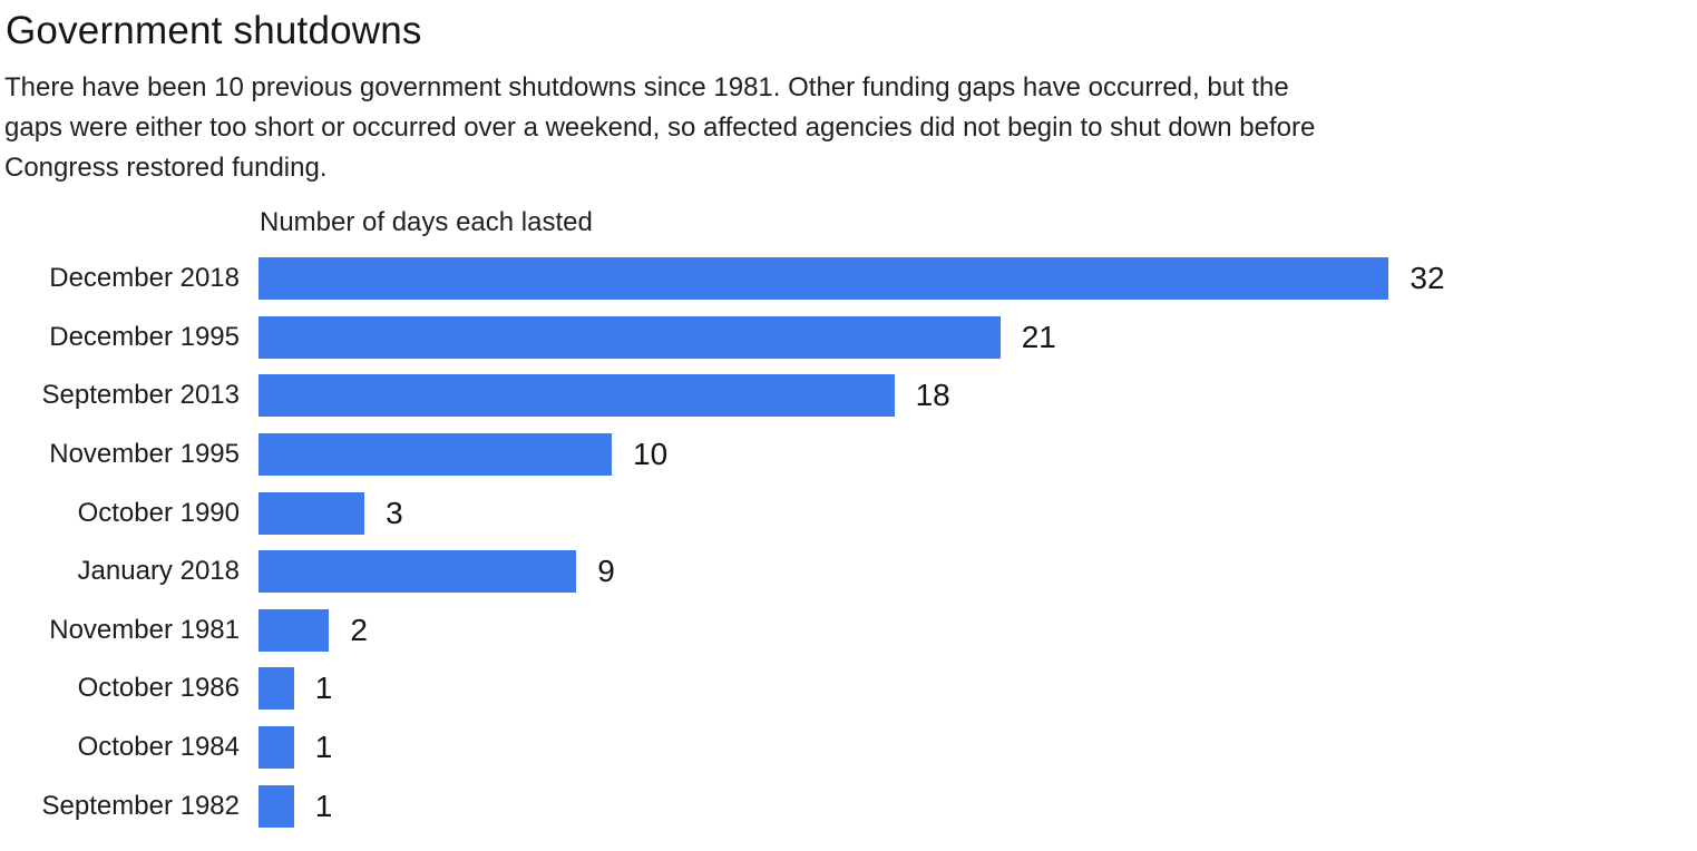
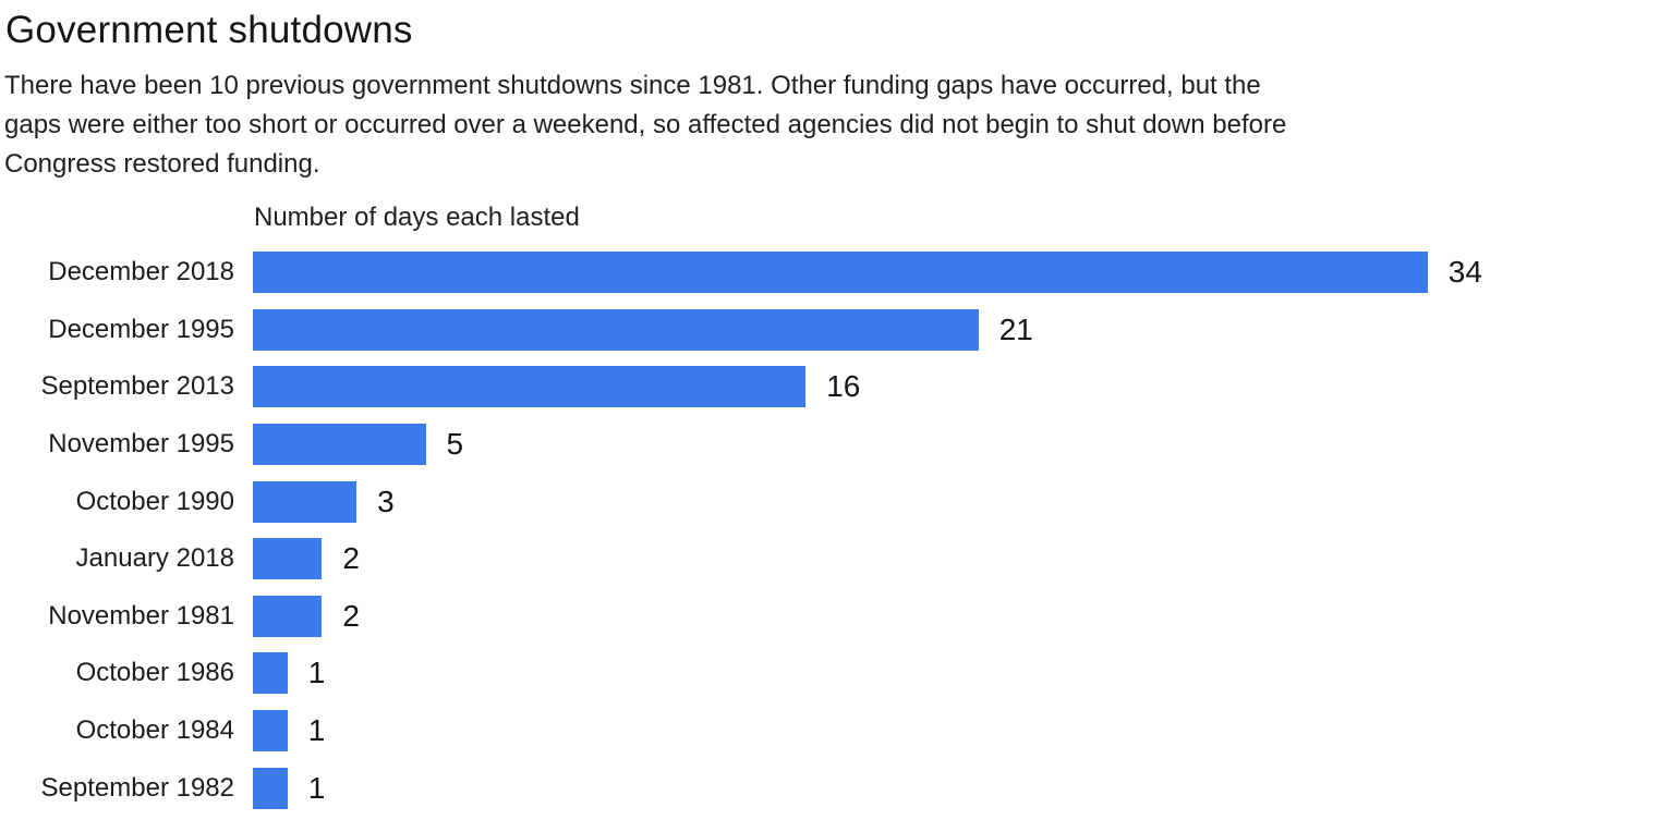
December 2018: 32 -> 34
September 2013: 18 -> 16
November 1995: 10 -> 5
January 2018: 9 -> 2
